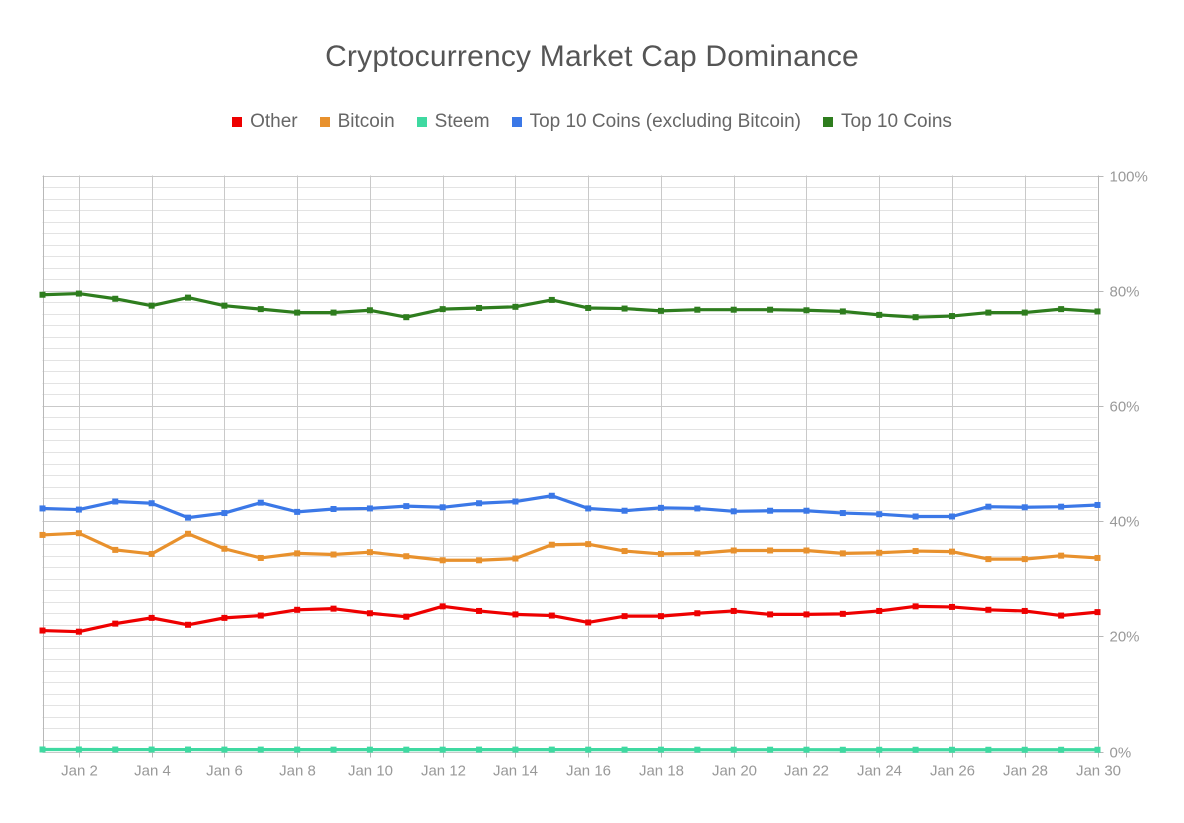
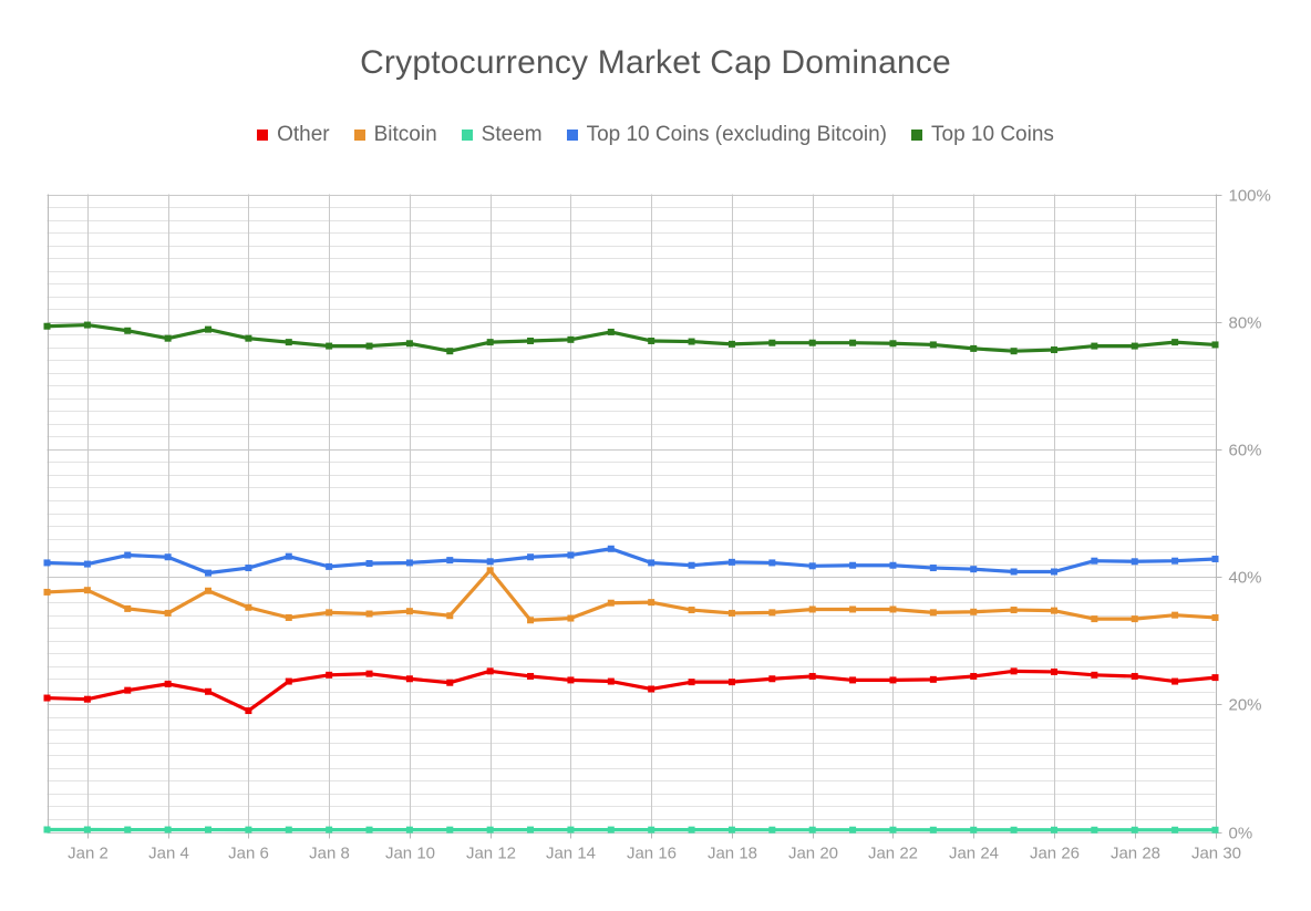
Other/Jan 6: 23% -> 19%
Bitcoin/Jan 12: 33% -> 41%
